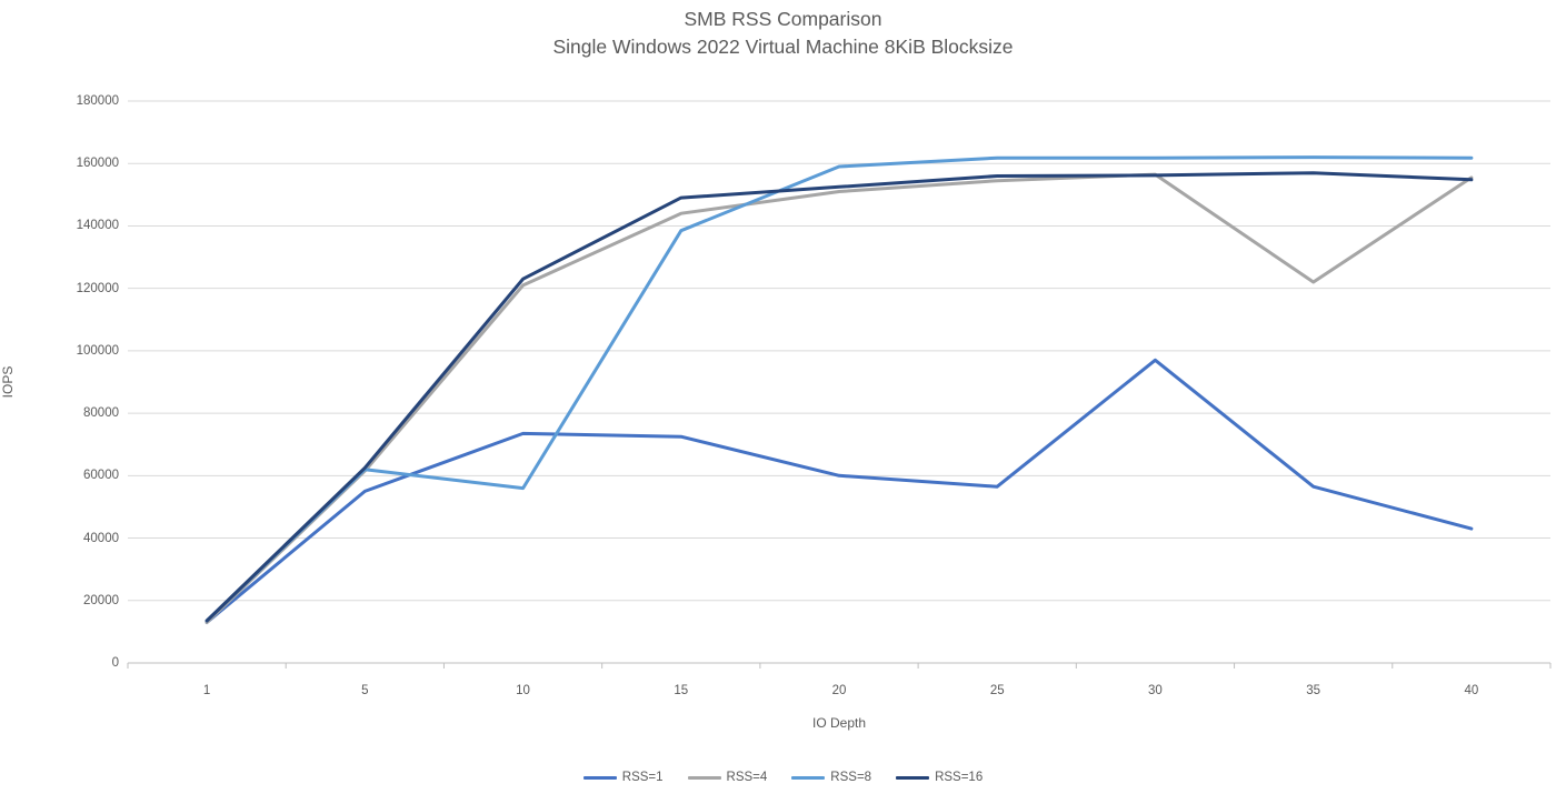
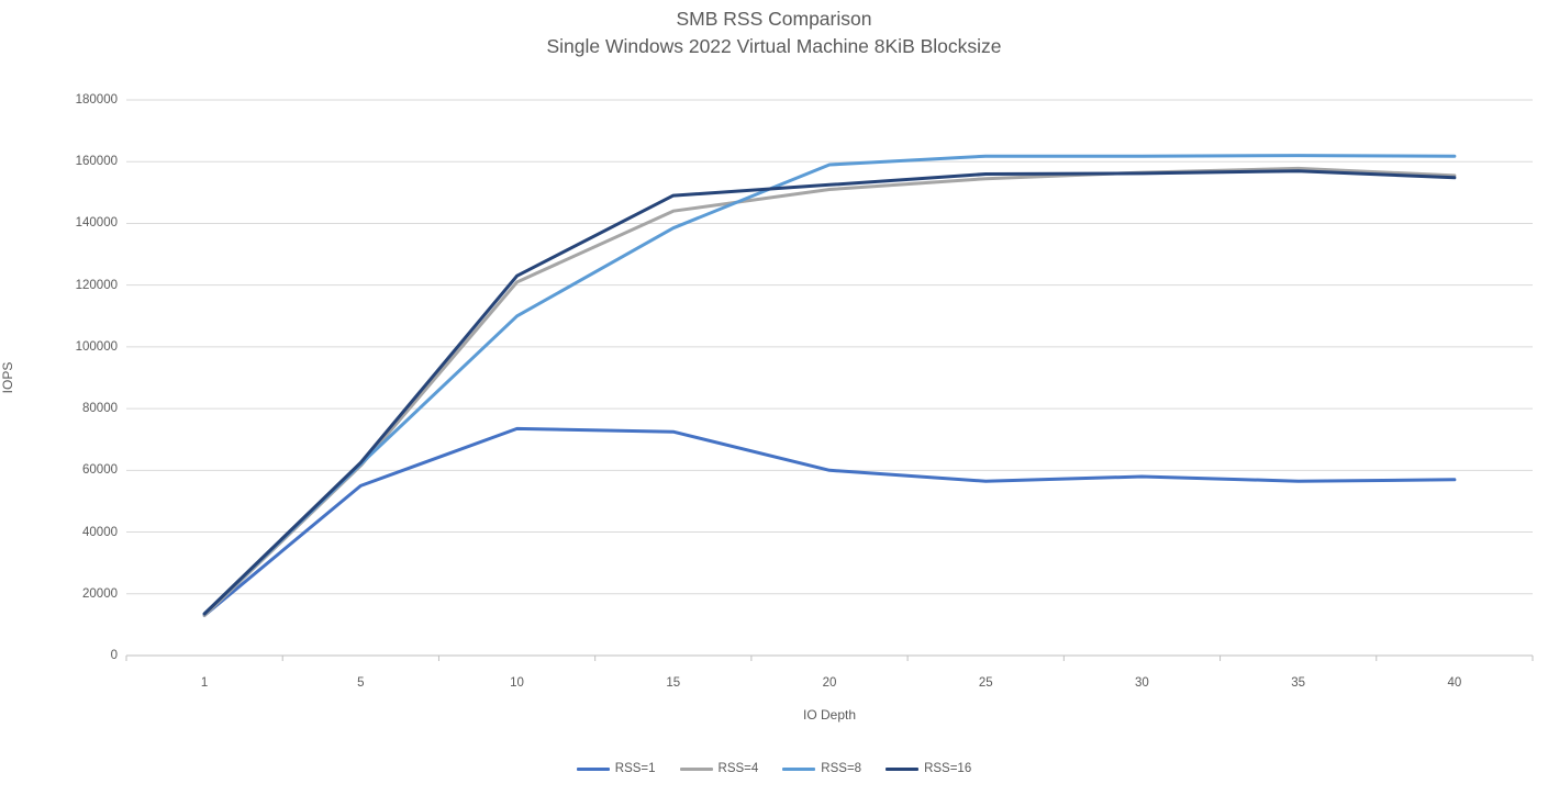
RSS=8/10: 56000 -> 110000
RSS=1/30: 97000 -> 58000
RSS=4/35: 122000 -> 158000
RSS=1/40: 43000 -> 57000
